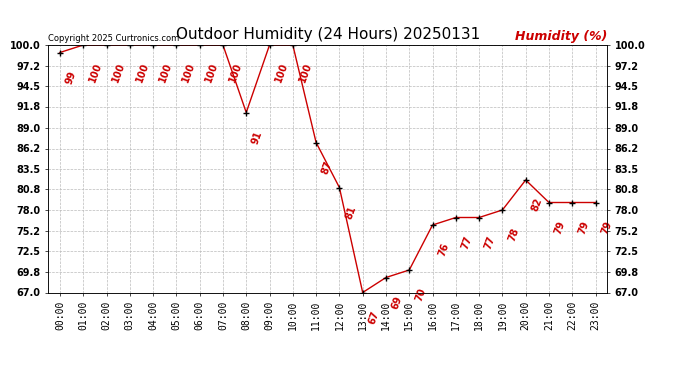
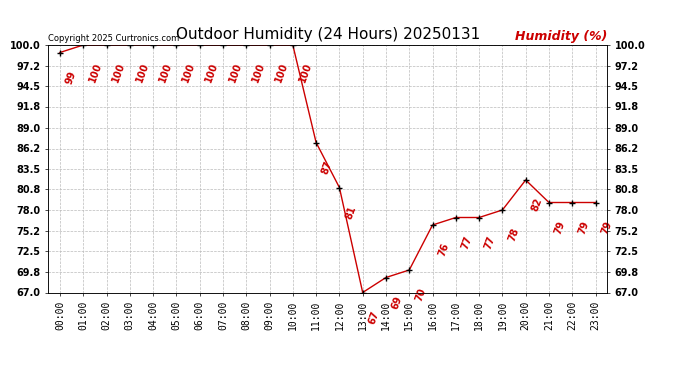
08:00: 91 -> 100
